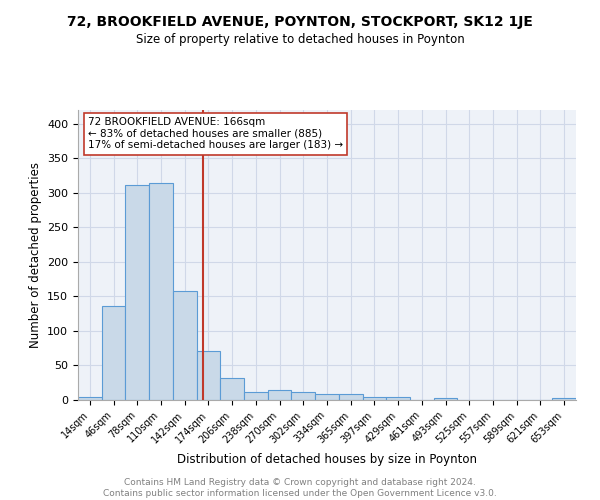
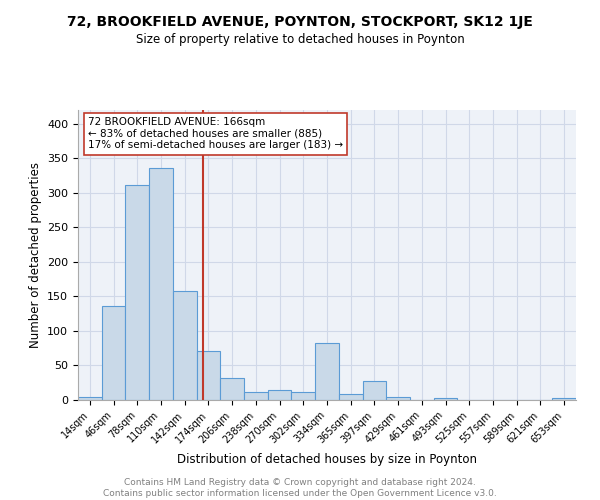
110sqm: 314 -> 336
334sqm: 9 -> 82
397sqm: 4 -> 28
